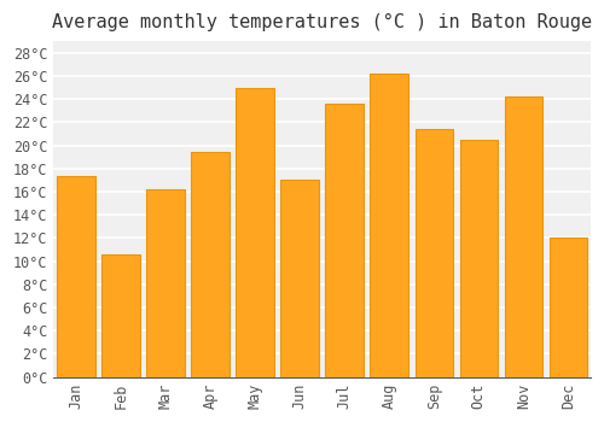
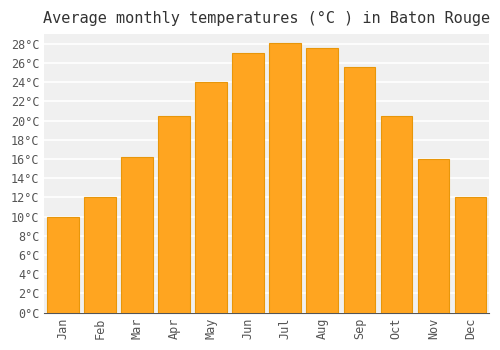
Jan: 17.4°C -> 10.0°C
Feb: 10.6°C -> 12.0°C
Apr: 19.4°C -> 20.5°C
May: 25.0°C -> 24.0°C
Jun: 17.0°C -> 27.0°C
Jul: 23.6°C -> 28.1°C
Aug: 26.2°C -> 27.6°C
Sep: 21.4°C -> 25.6°C
Nov: 24.2°C -> 16.0°C
